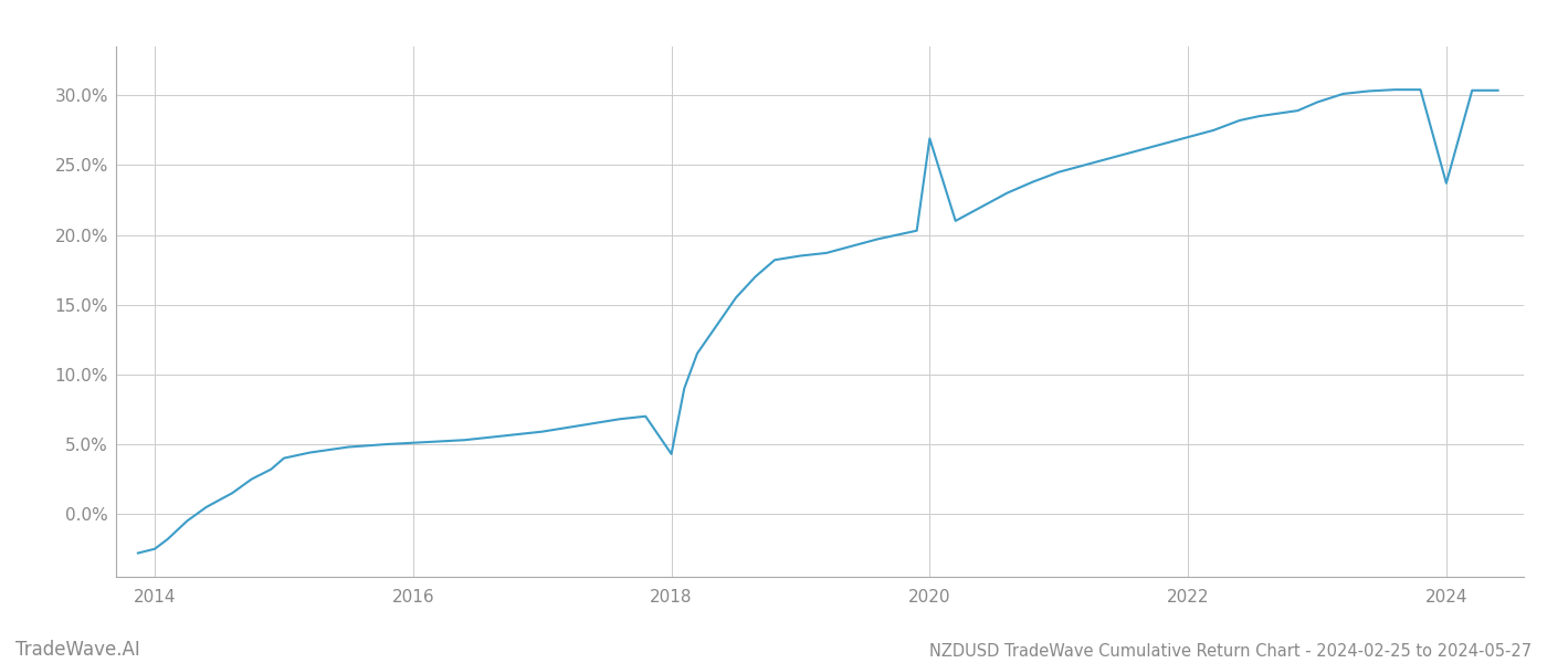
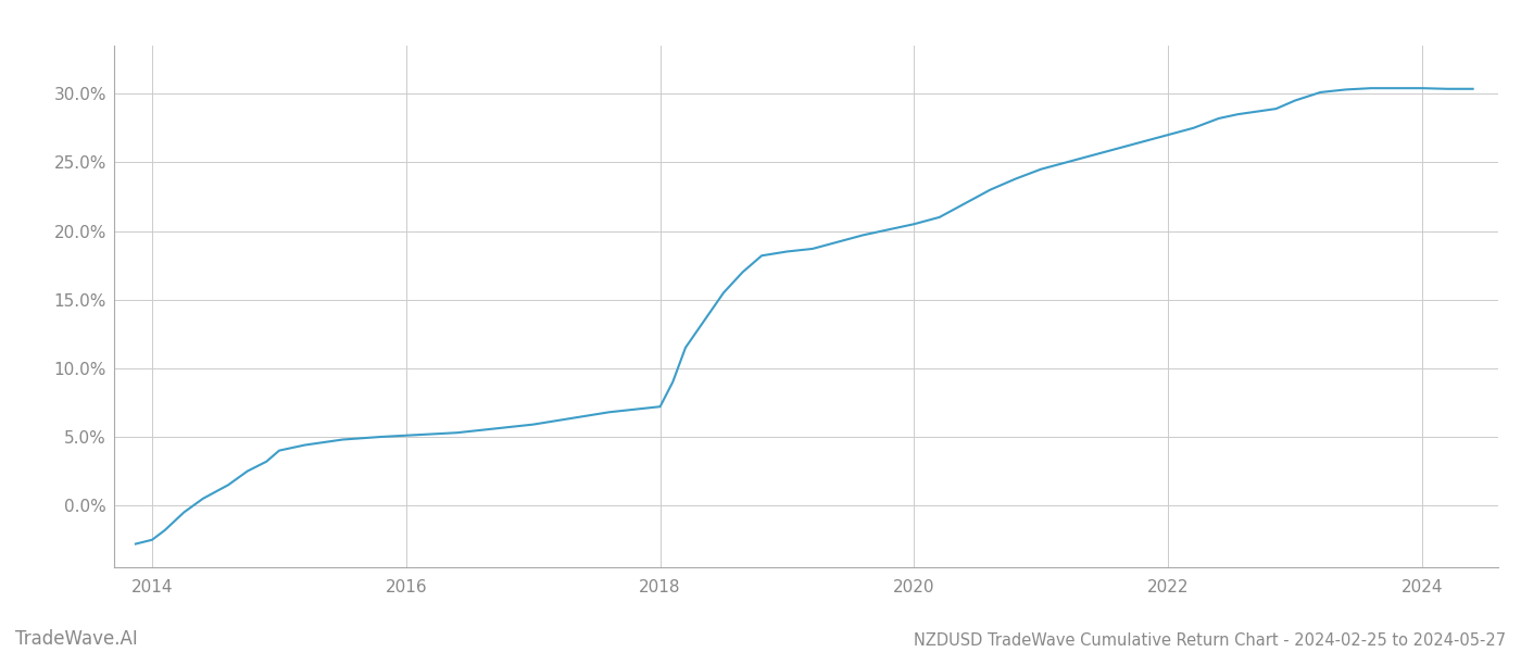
2018: 4.3% -> 7.2%
2020: 26.9% -> 20.5%
2024: 23.7% -> 30.4%
